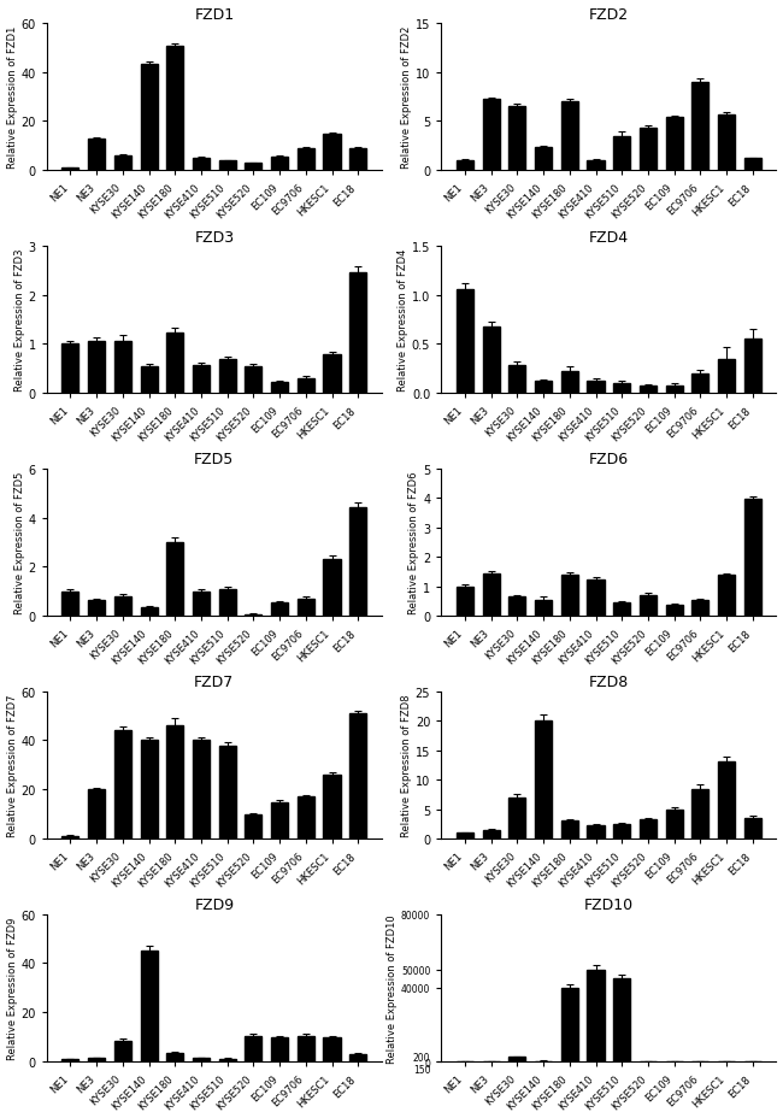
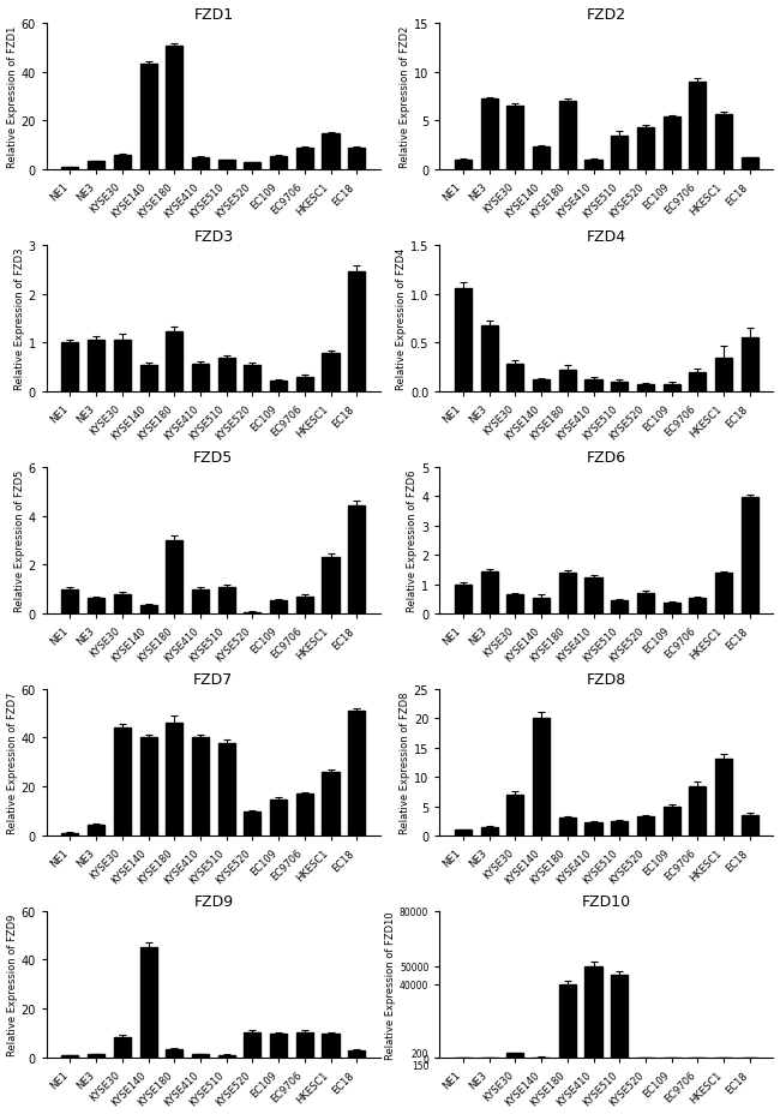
FZD1/NE3: 13.0 -> 3.5
FZD7/NE3: 20.0 -> 4.5
